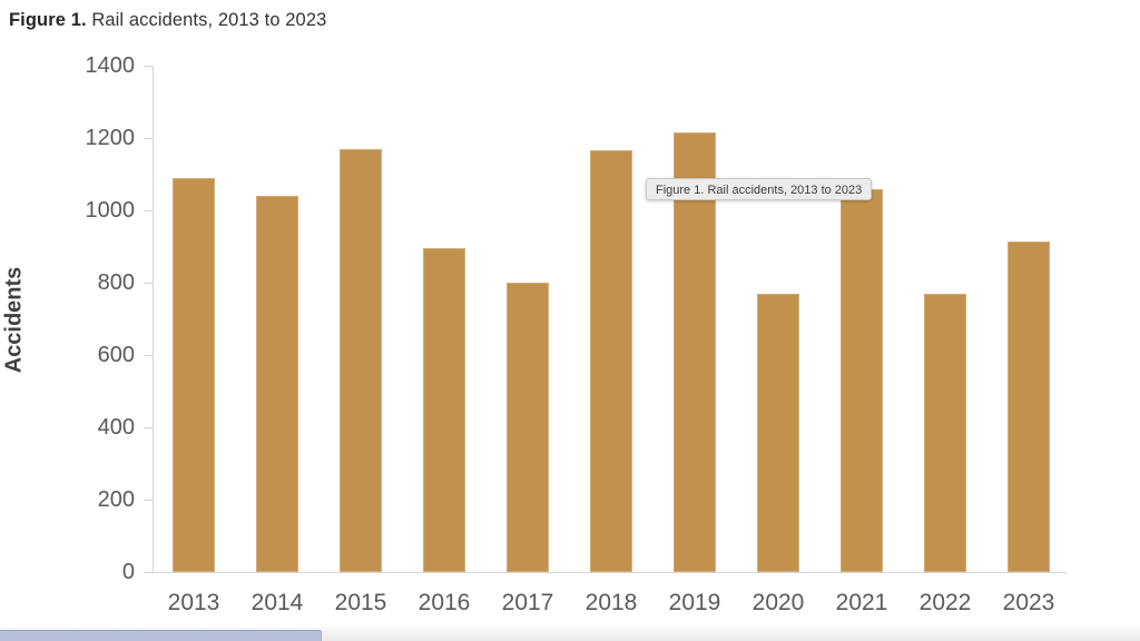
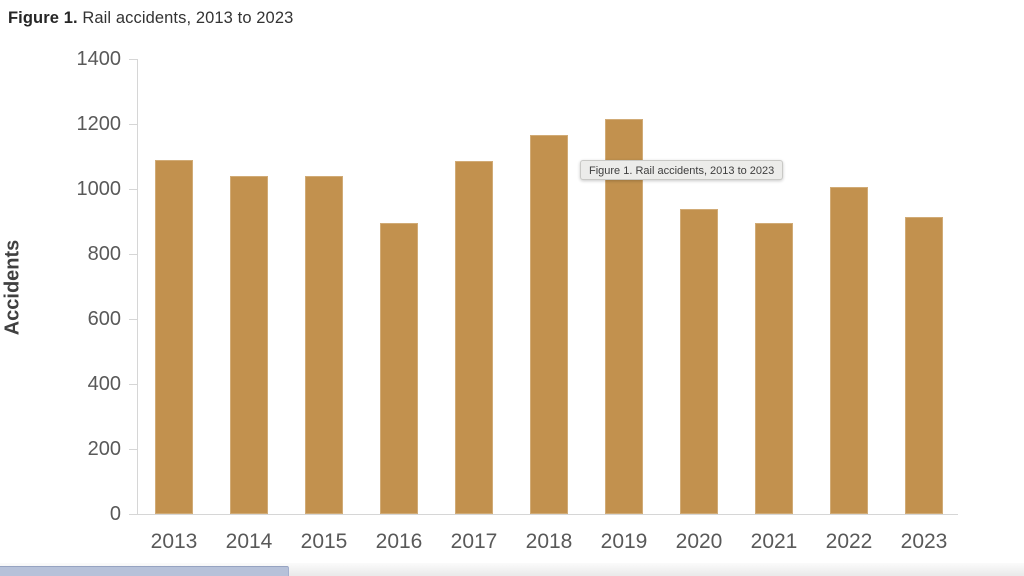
2015: 1170 -> 1040
2017: 800 -> 1080
2020: 770 -> 940
2021: 1060 -> 900
2022: 770 -> 1000
